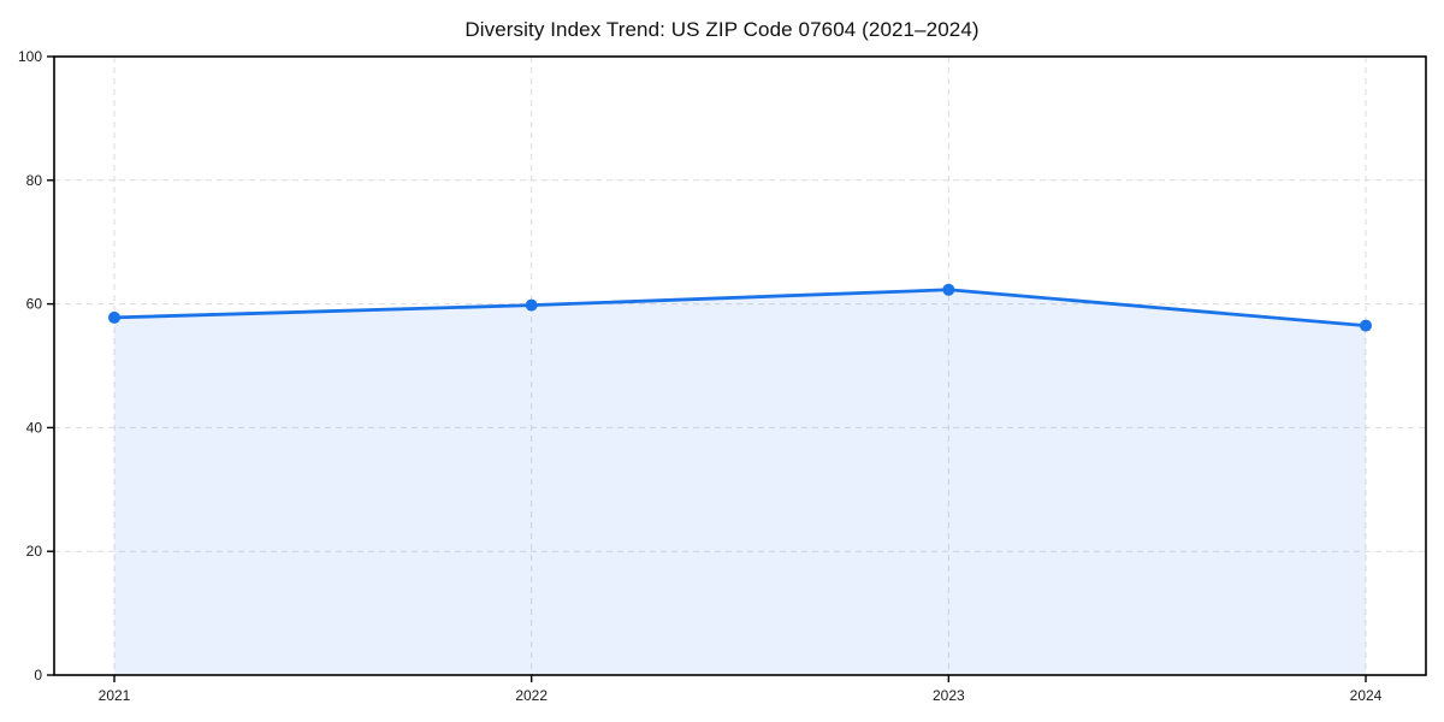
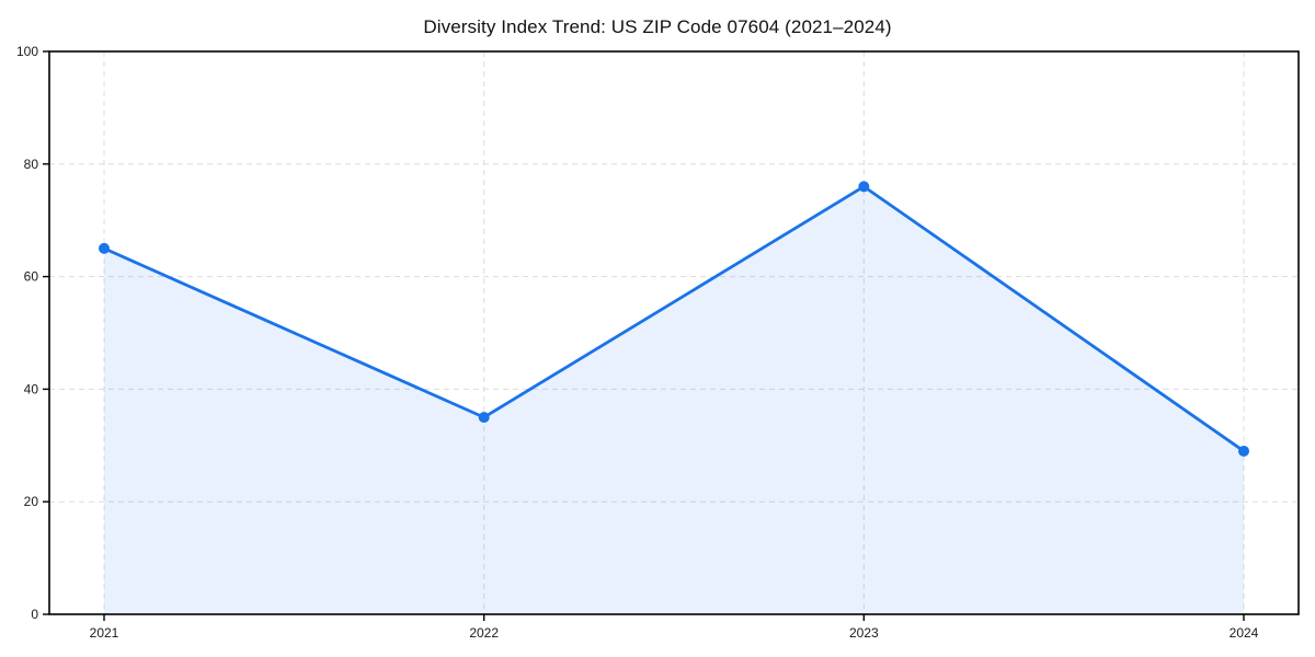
2021: 58 -> 65
2022: 60 -> 35
2023: 62 -> 76
2024: 56 -> 29
